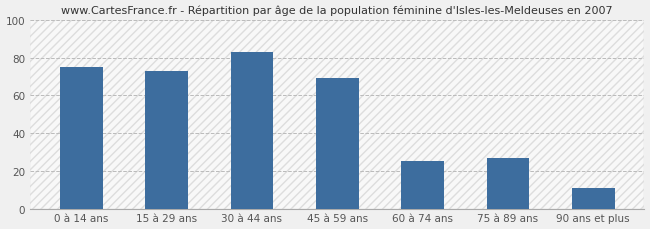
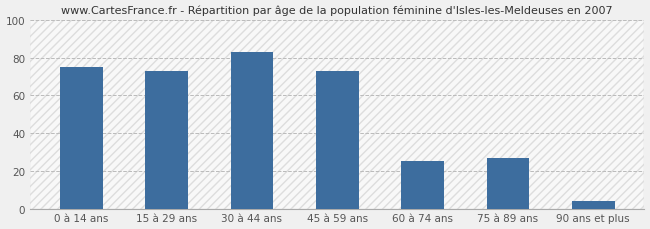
45 à 59 ans: 69 -> 73
90 ans et plus: 11 -> 4
